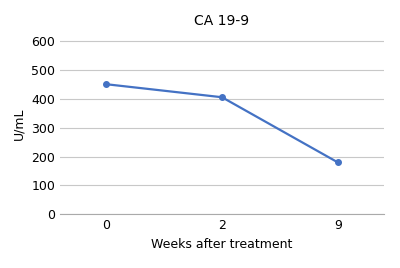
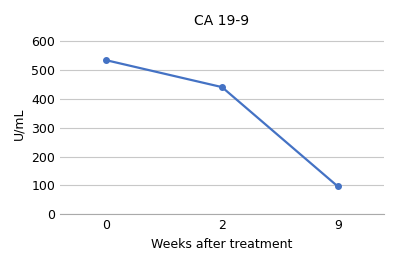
0: 450 -> 533
2: 405 -> 440
9: 180 -> 97
